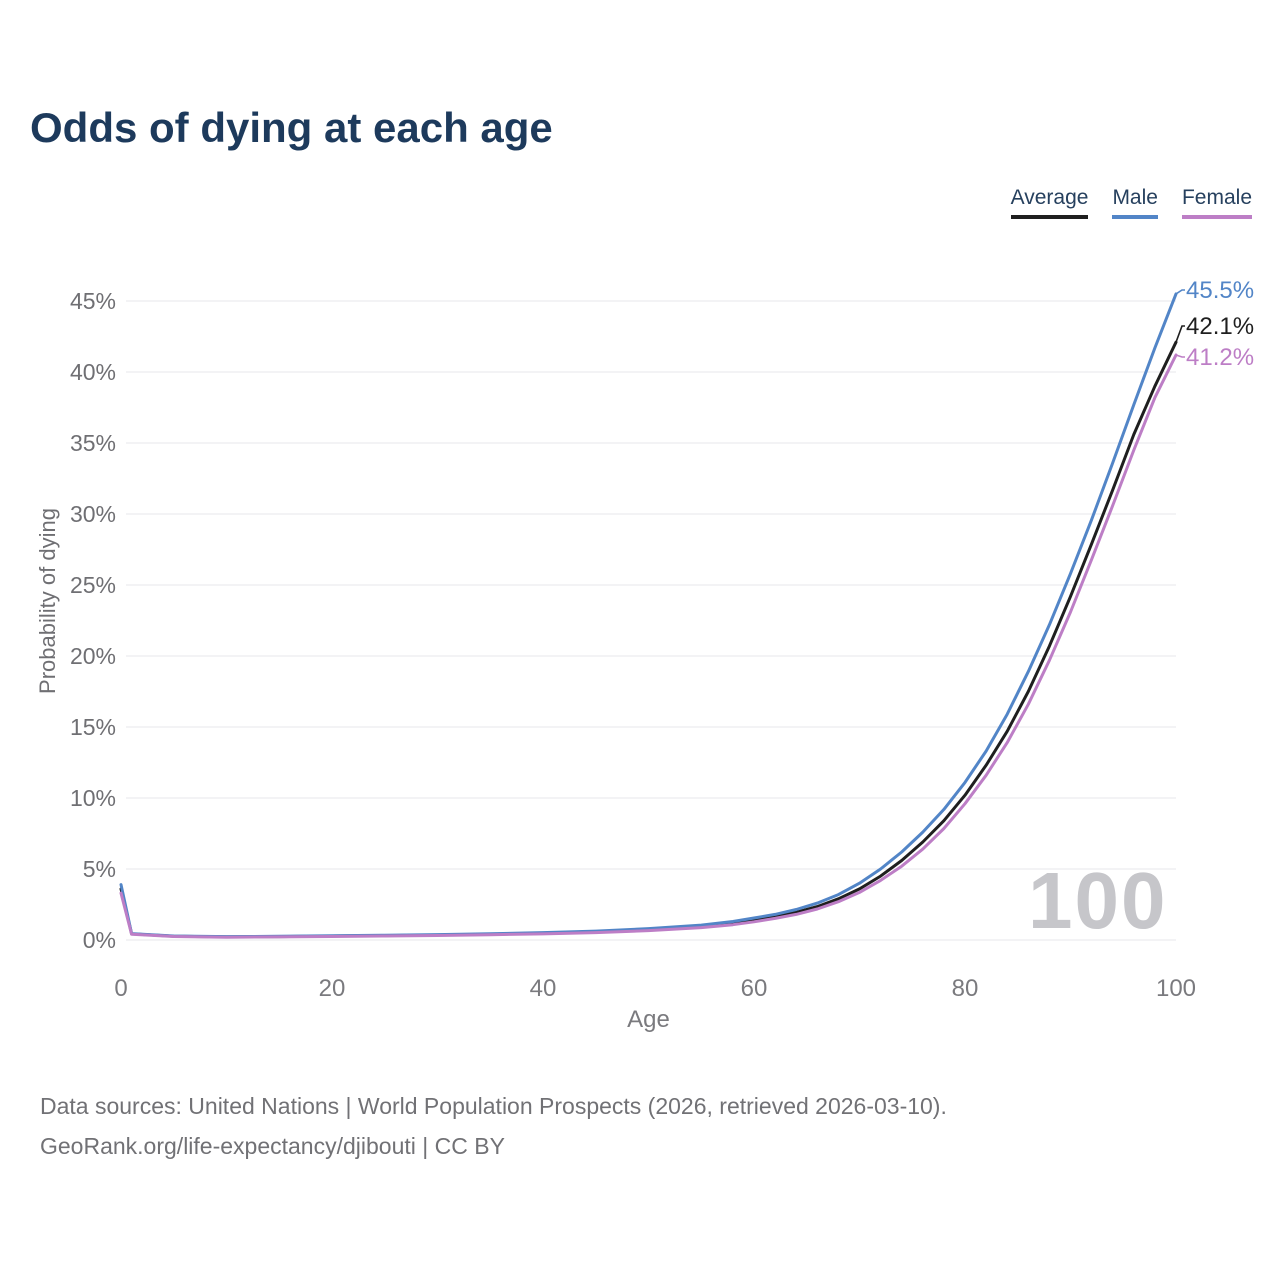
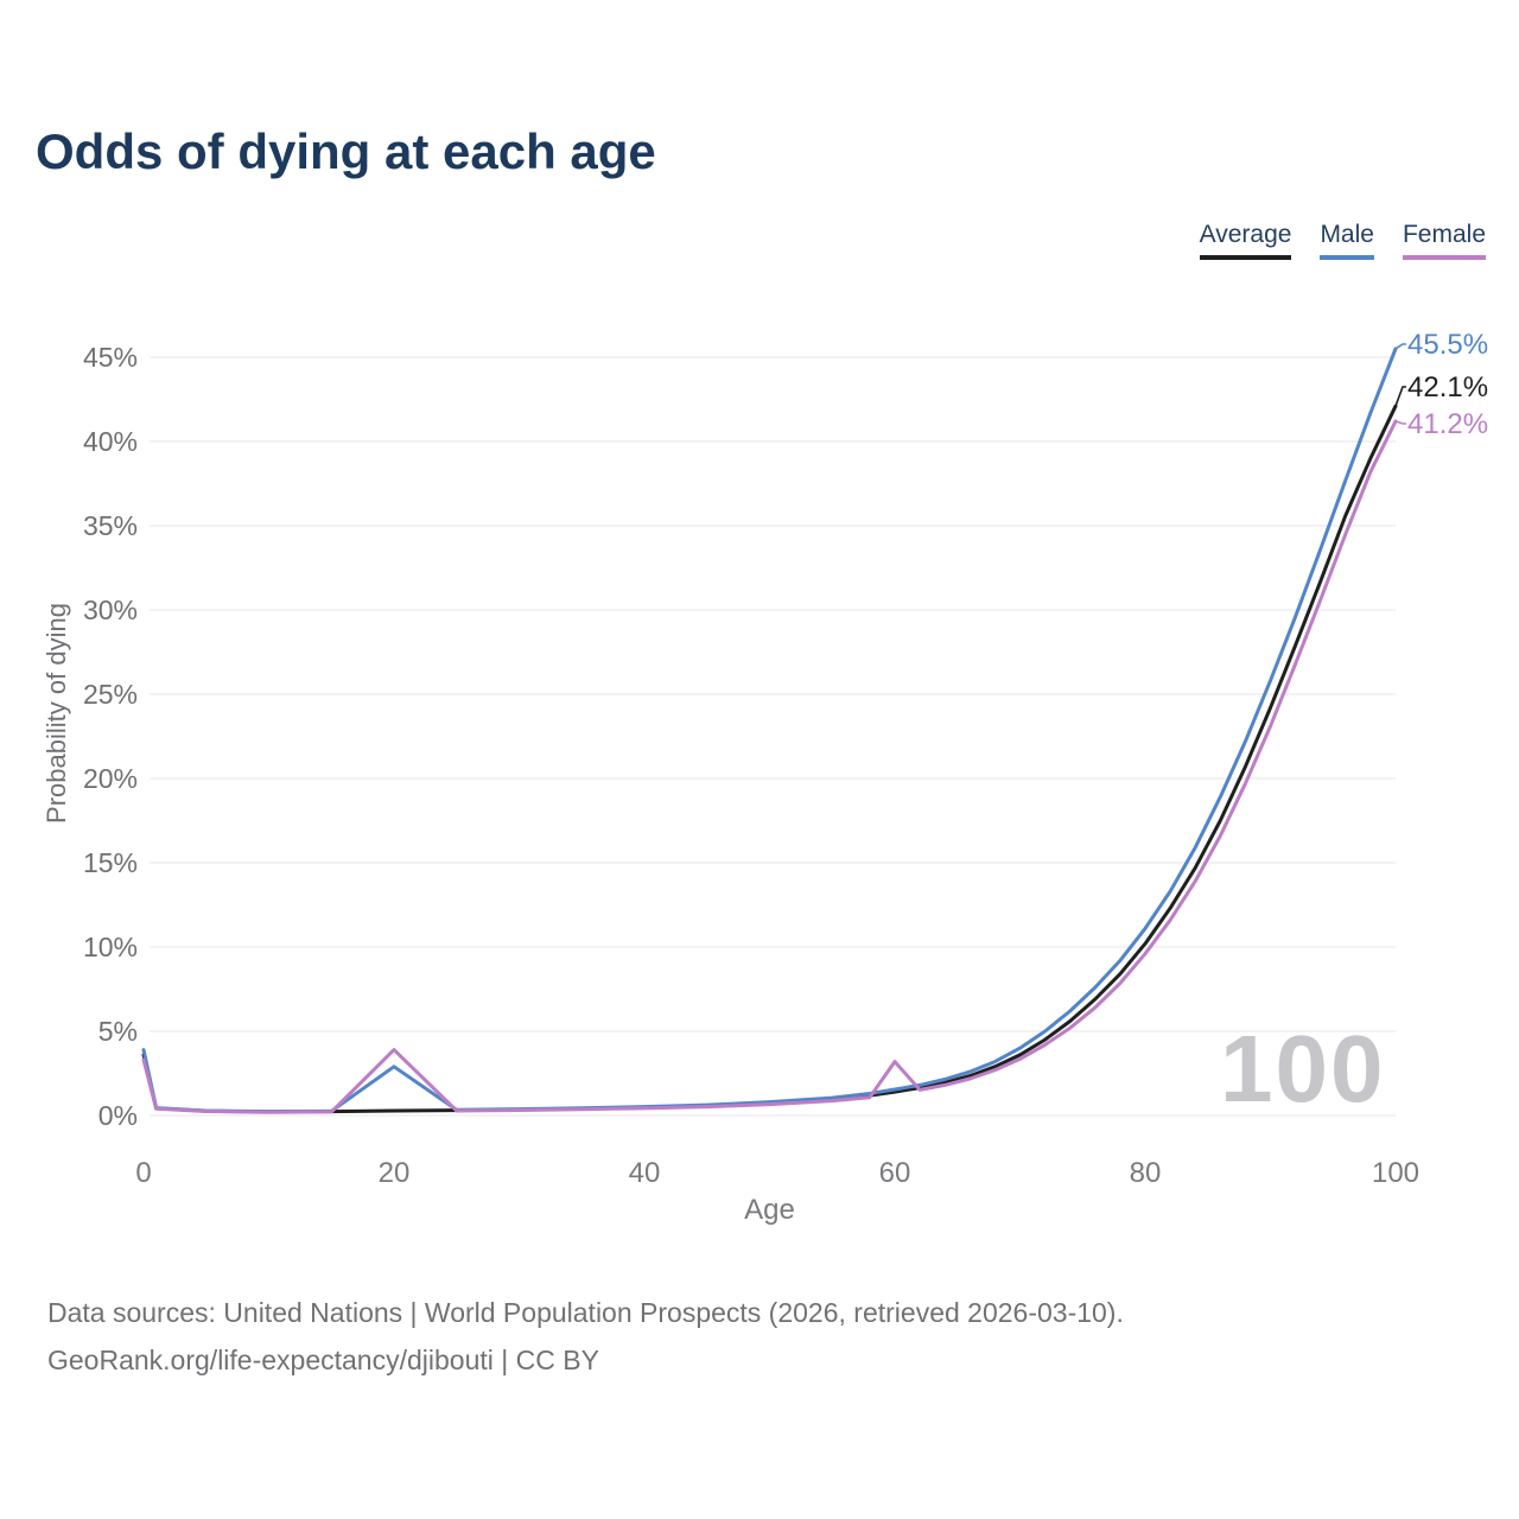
Male/20: 0.3% -> 2.9%
Female/20: 0.2% -> 3.9%
Female/60: 1.3% -> 3.2%
